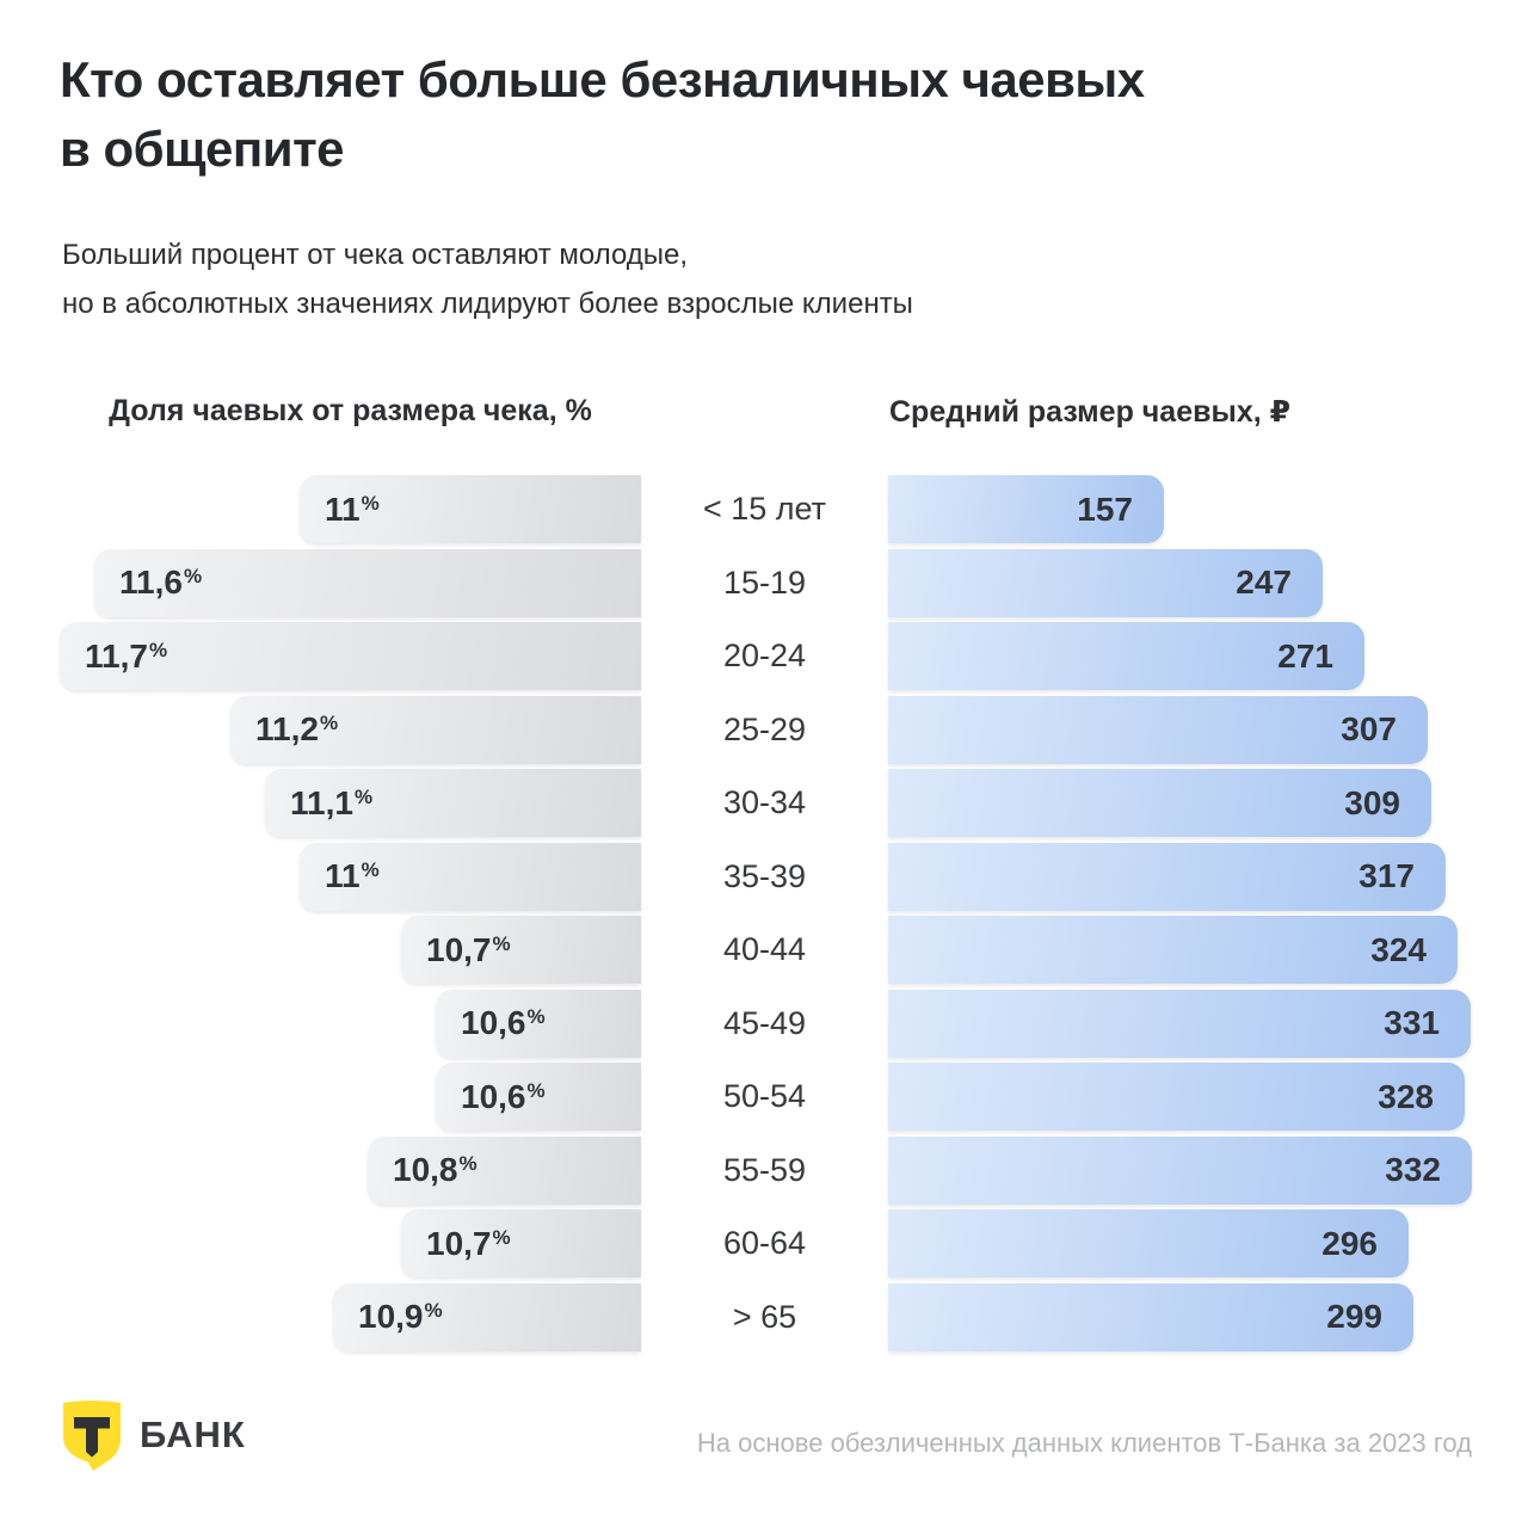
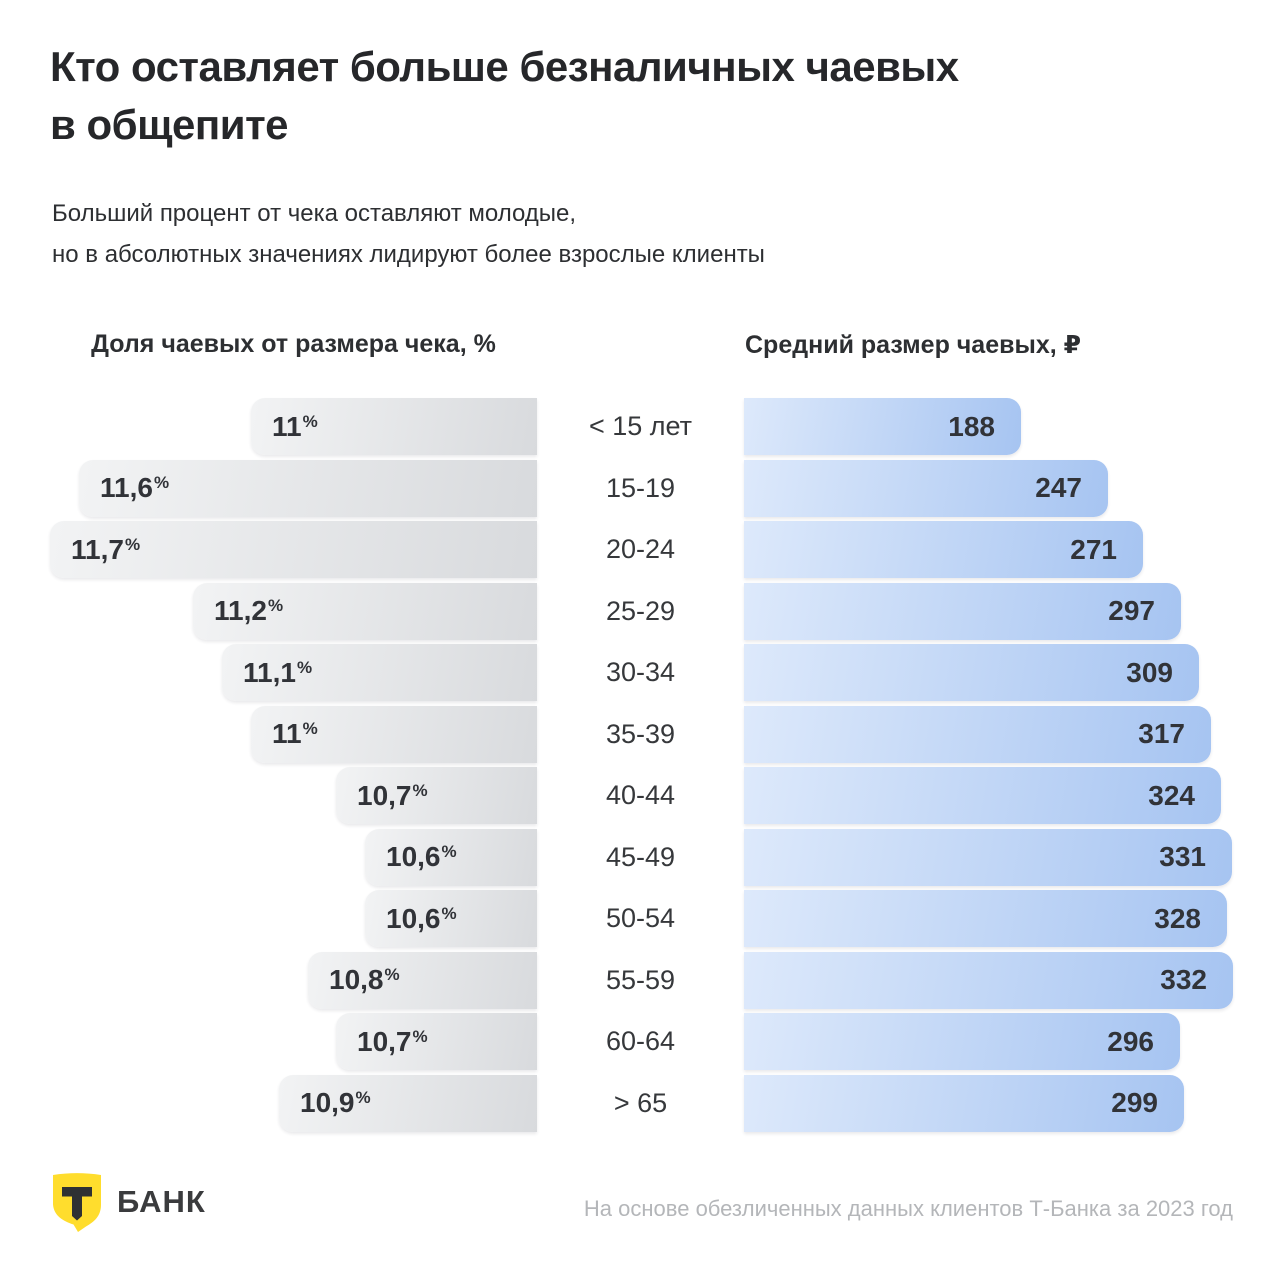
Средний размер чаевых, ₽/< 15 лет: 157 -> 188
Средний размер чаевых, ₽/25-29: 307 -> 297
